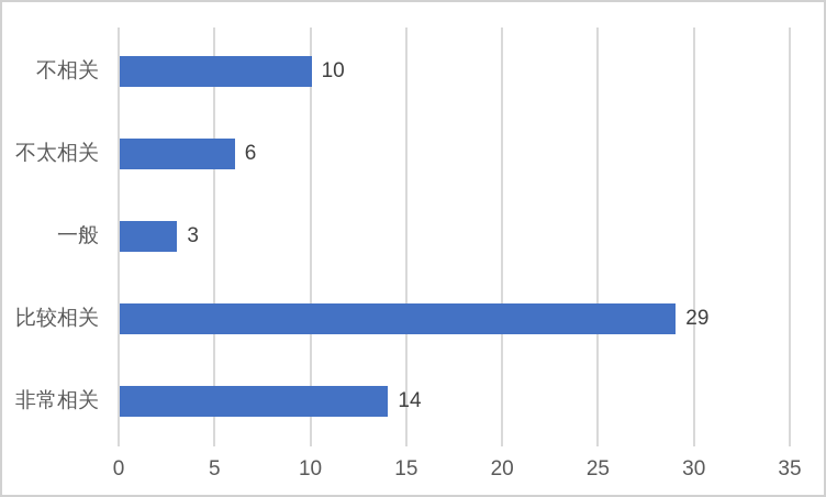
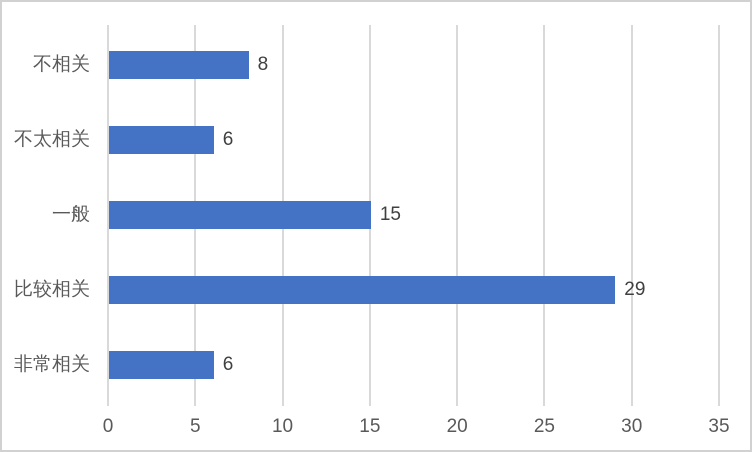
不相关: 10 -> 8
一般: 3 -> 15
非常相关: 14 -> 6
